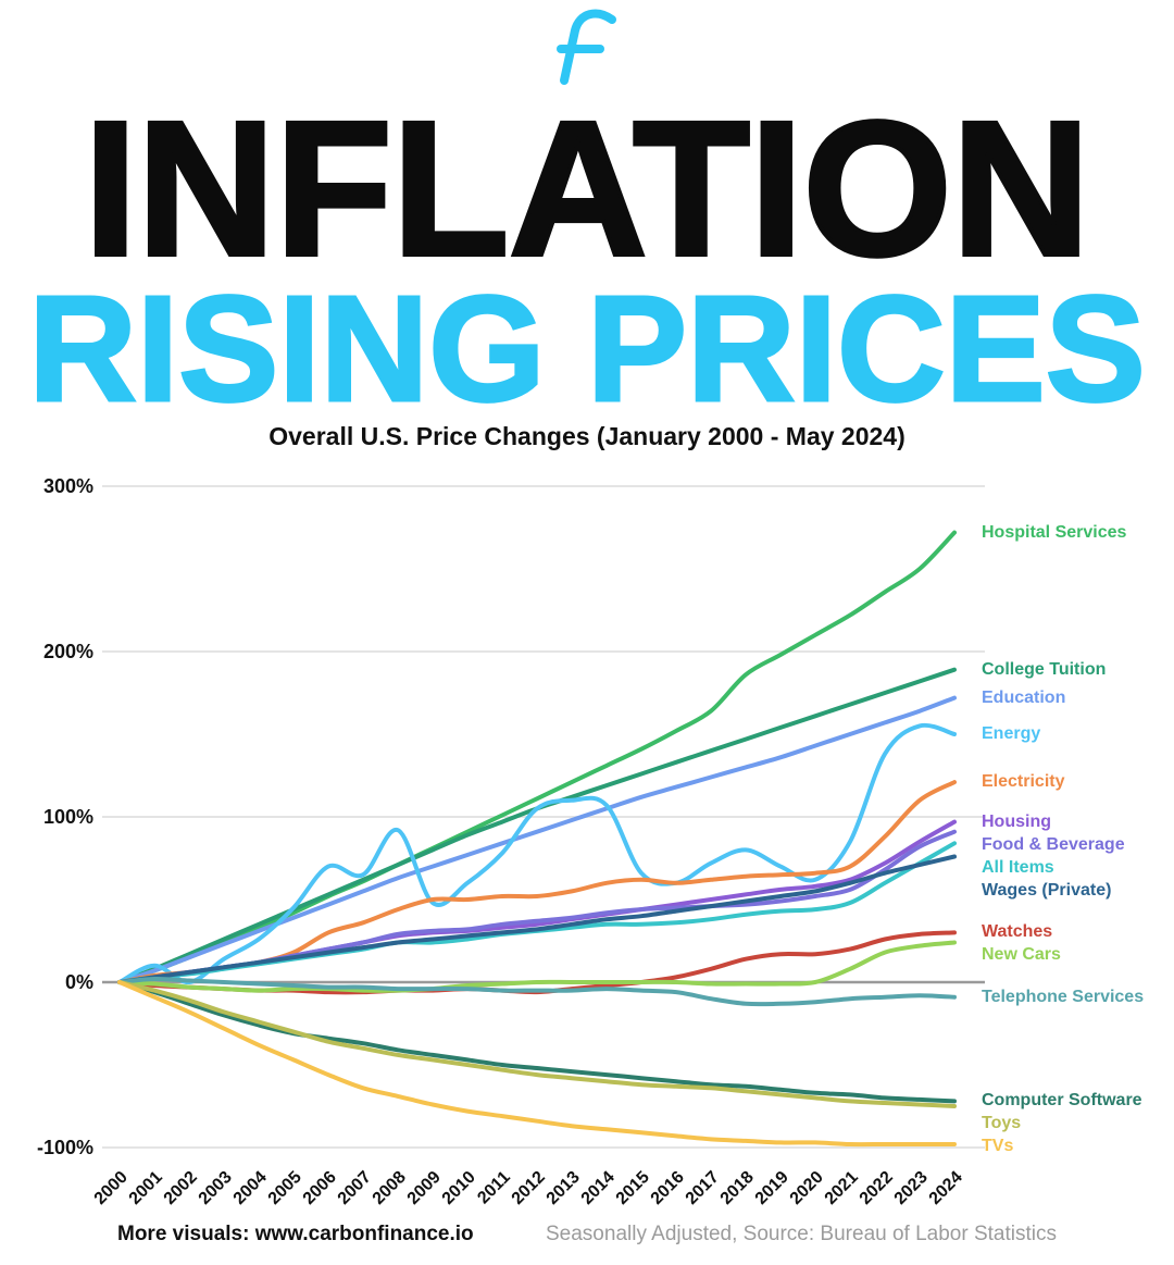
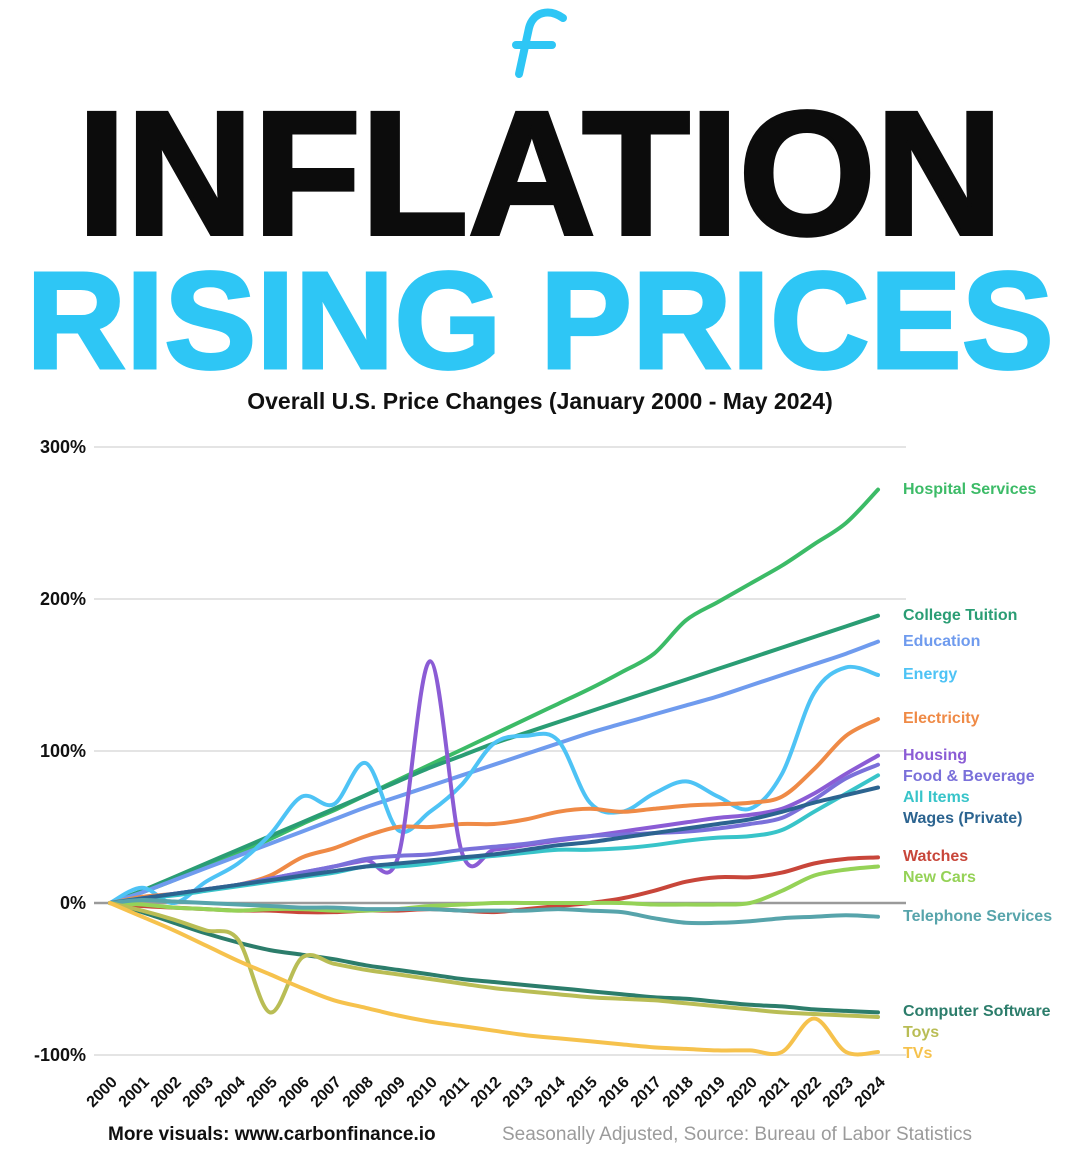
Toys/2005: -30% -> -72%
Housing/2010: 31% -> 159%
TVs/2022: -98% -> -76%
